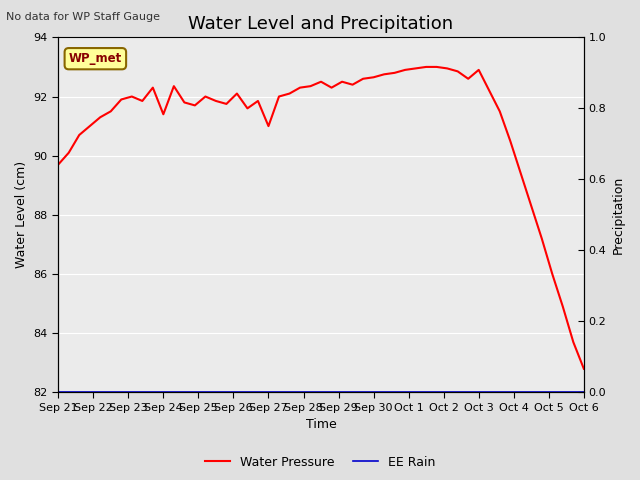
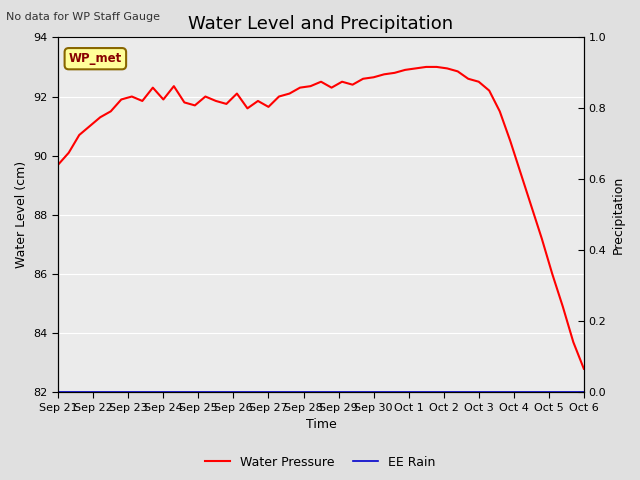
Sep 24: 91.40 -> 91.90
Sep 27: 91.00 -> 91.65
Oct 3: 92.90 -> 92.50
